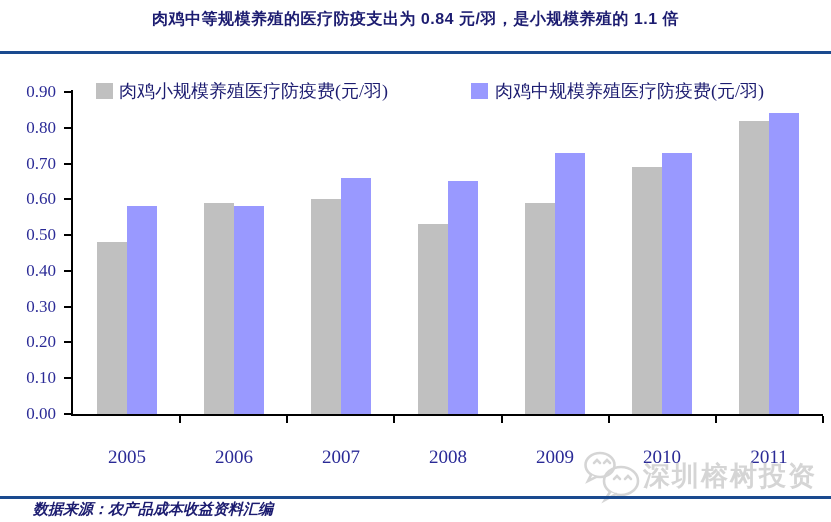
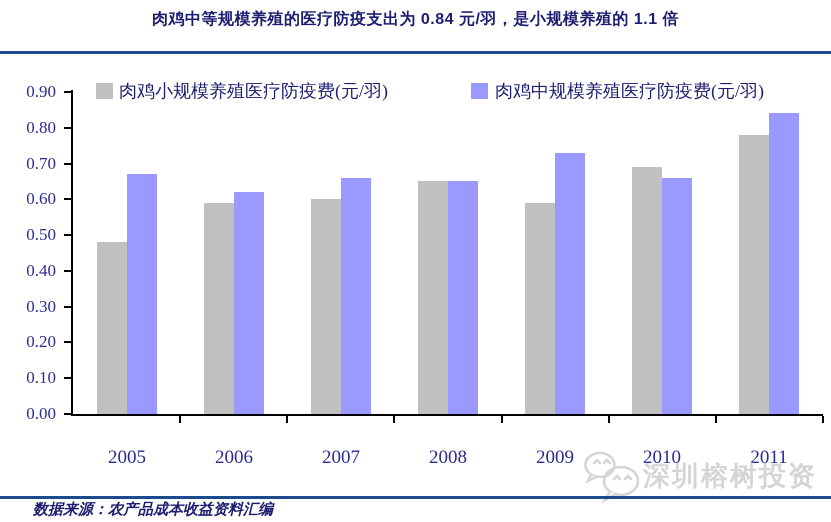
肉鸡中规模养殖医疗防疫费(元/羽)/2005: 0.58 -> 0.67
肉鸡中规模养殖医疗防疫费(元/羽)/2006: 0.58 -> 0.62
肉鸡小规模养殖医疗防疫费(元/羽)/2008: 0.53 -> 0.65
肉鸡中规模养殖医疗防疫费(元/羽)/2010: 0.73 -> 0.66
肉鸡小规模养殖医疗防疫费(元/羽)/2011: 0.82 -> 0.78
